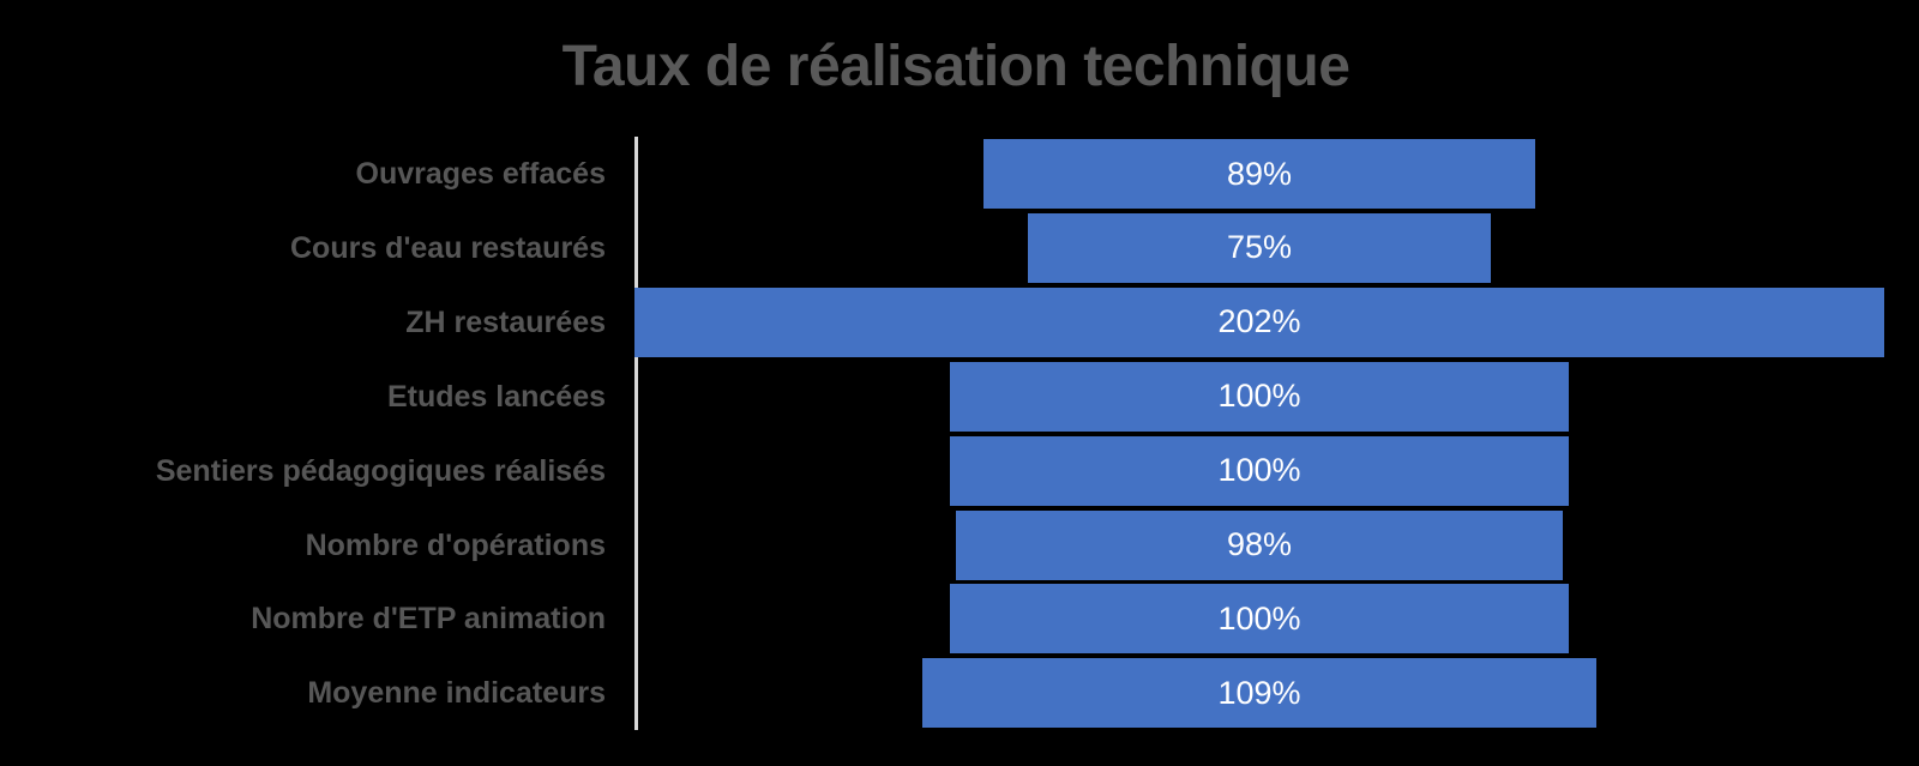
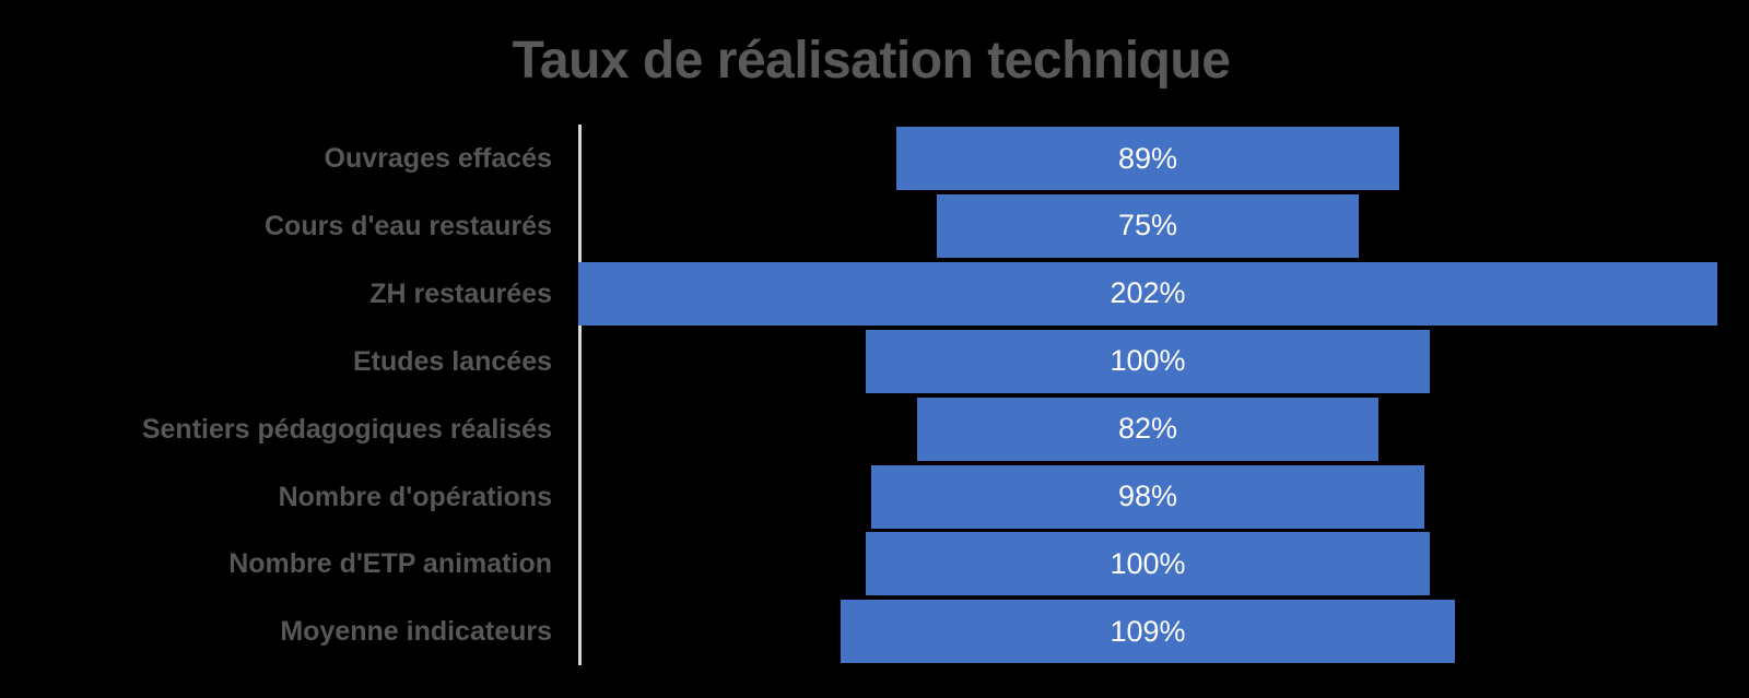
Sentiers pédagogiques réalisés: 100% -> 82%
